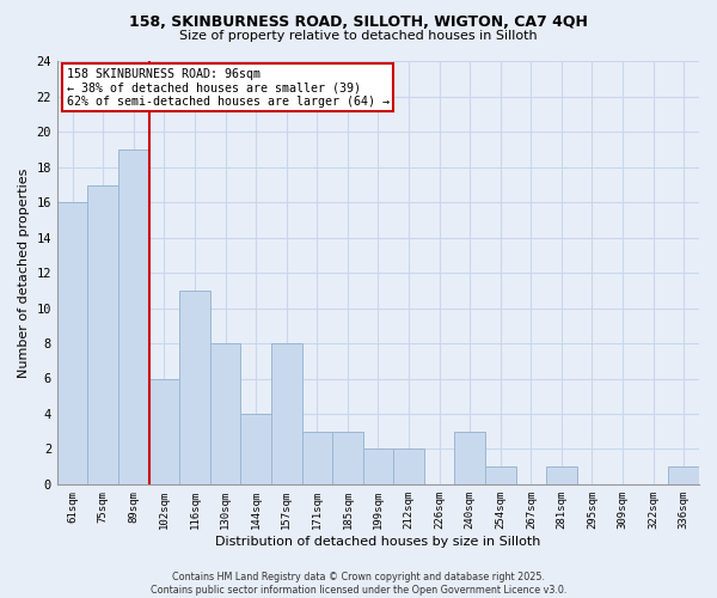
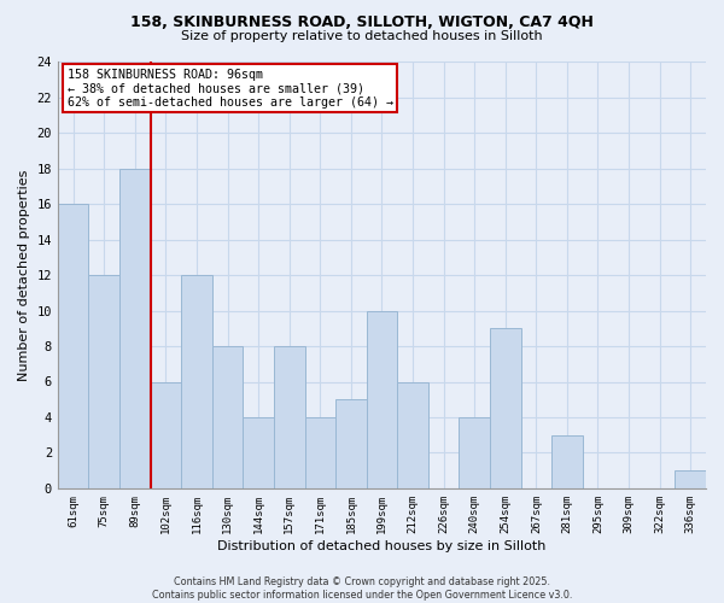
75sqm: 17 -> 12
89sqm: 19 -> 18
116sqm: 11 -> 12
171sqm: 3 -> 4
185sqm: 3 -> 5
199sqm: 2 -> 10
212sqm: 2 -> 6
240sqm: 3 -> 4
254sqm: 1 -> 9
281sqm: 1 -> 3
